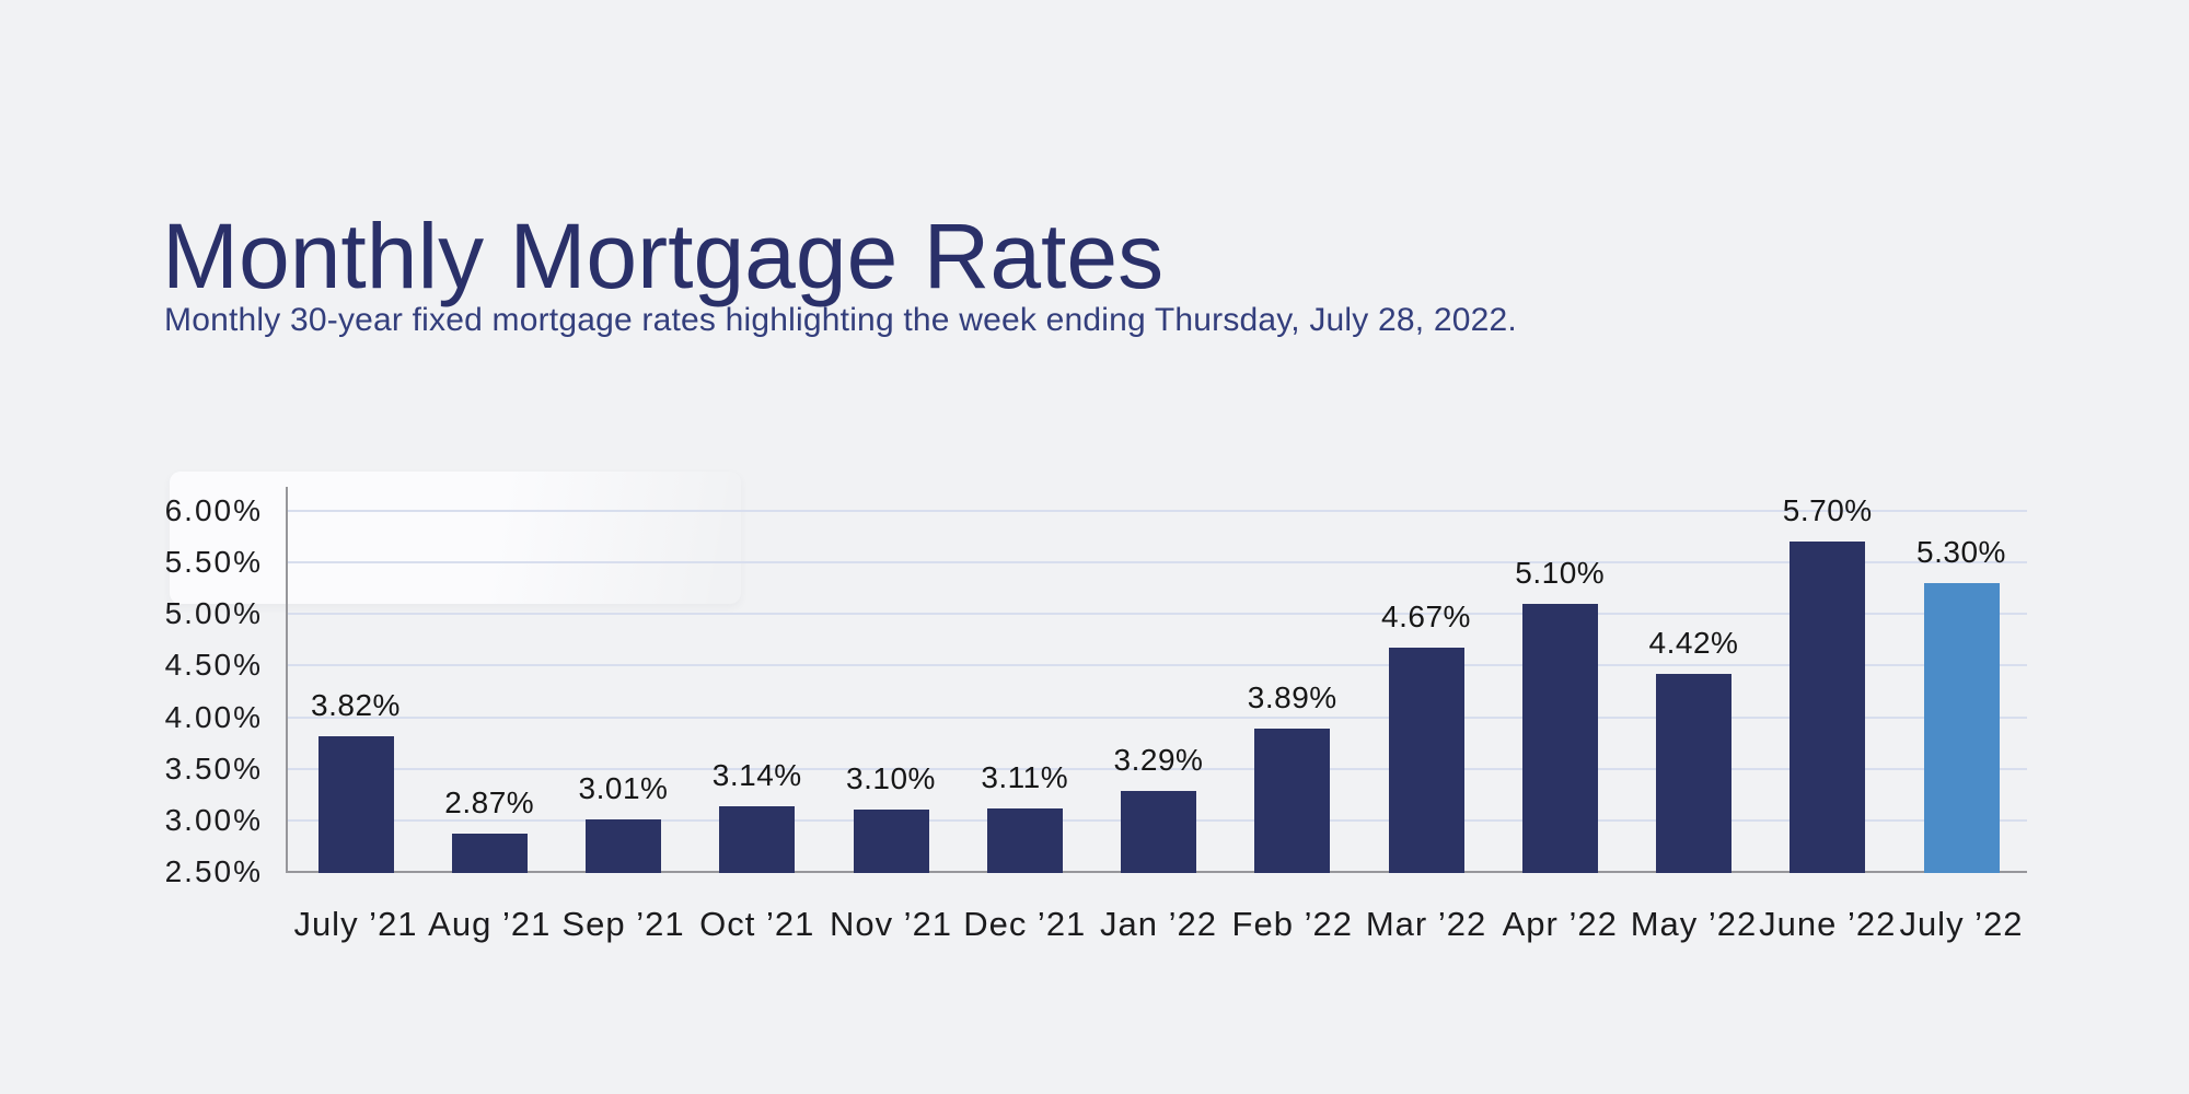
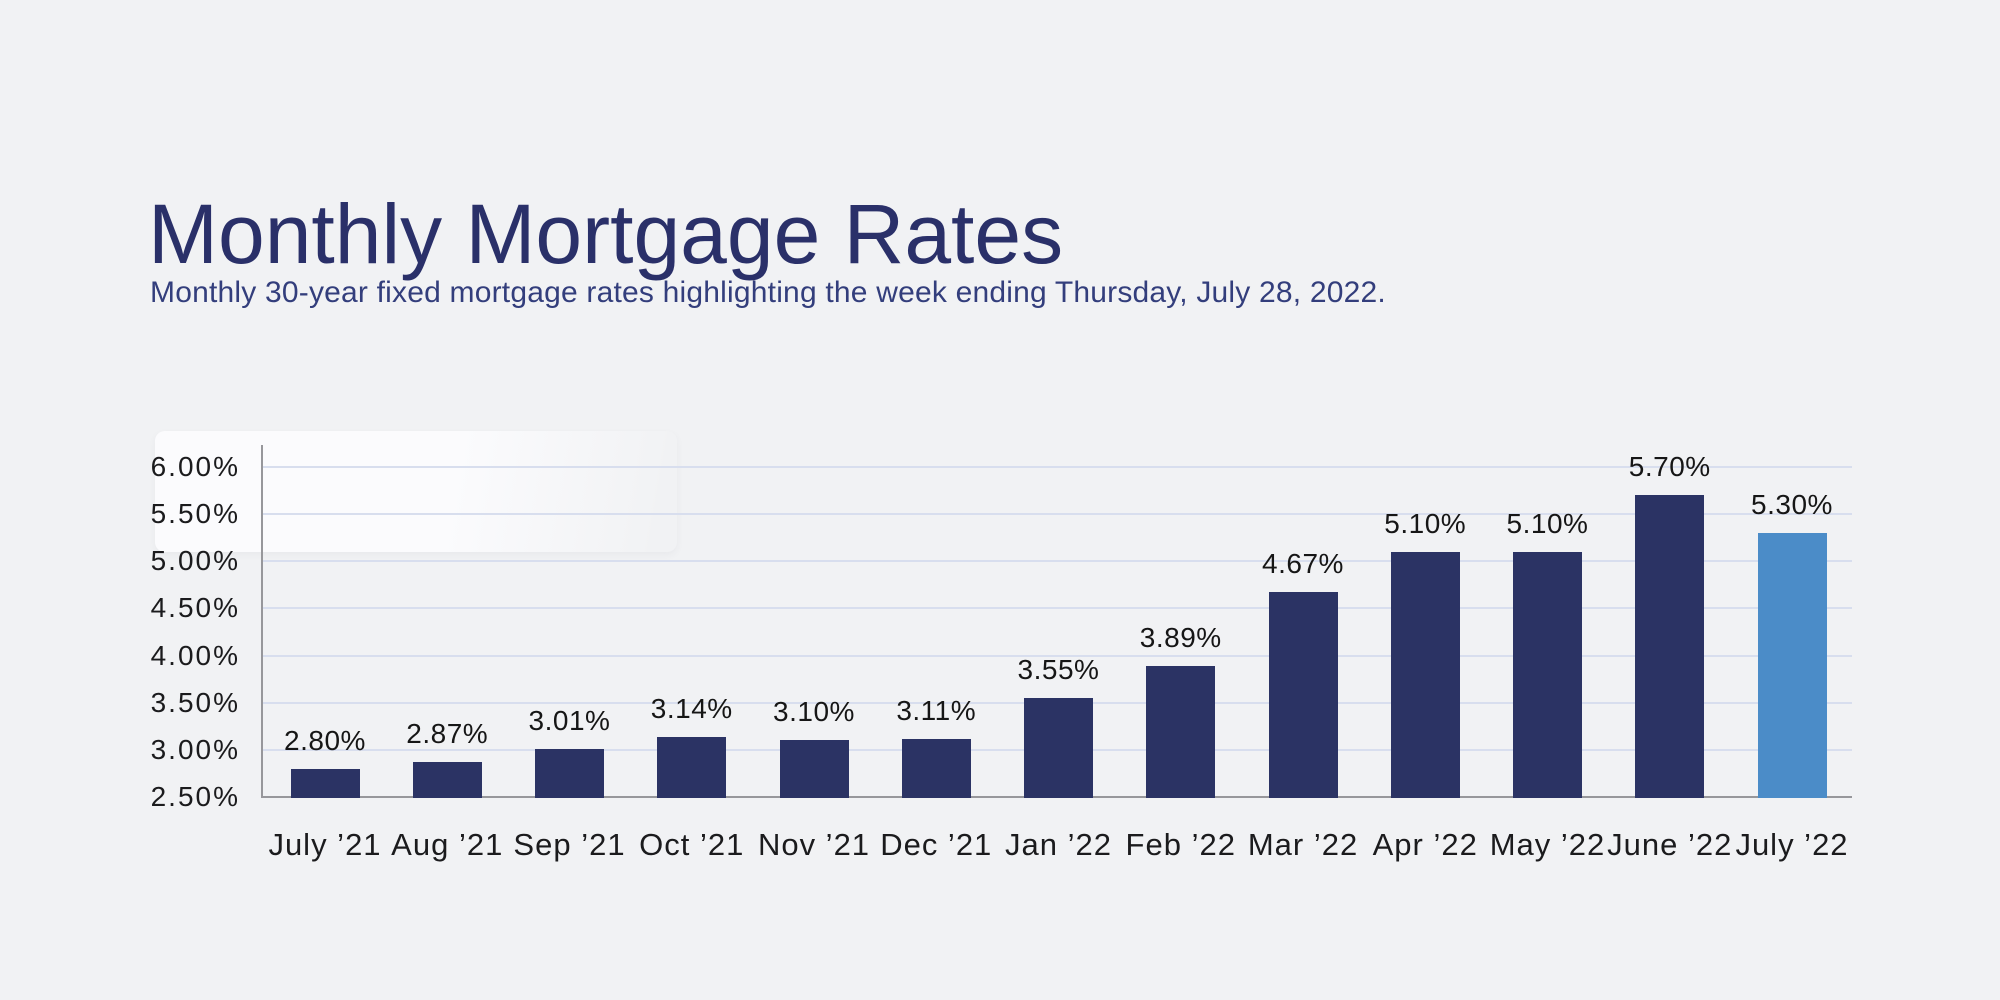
July ’21: 3.82% -> 2.80%
Jan ’22: 3.29% -> 3.55%
May ’22: 4.42% -> 5.10%
